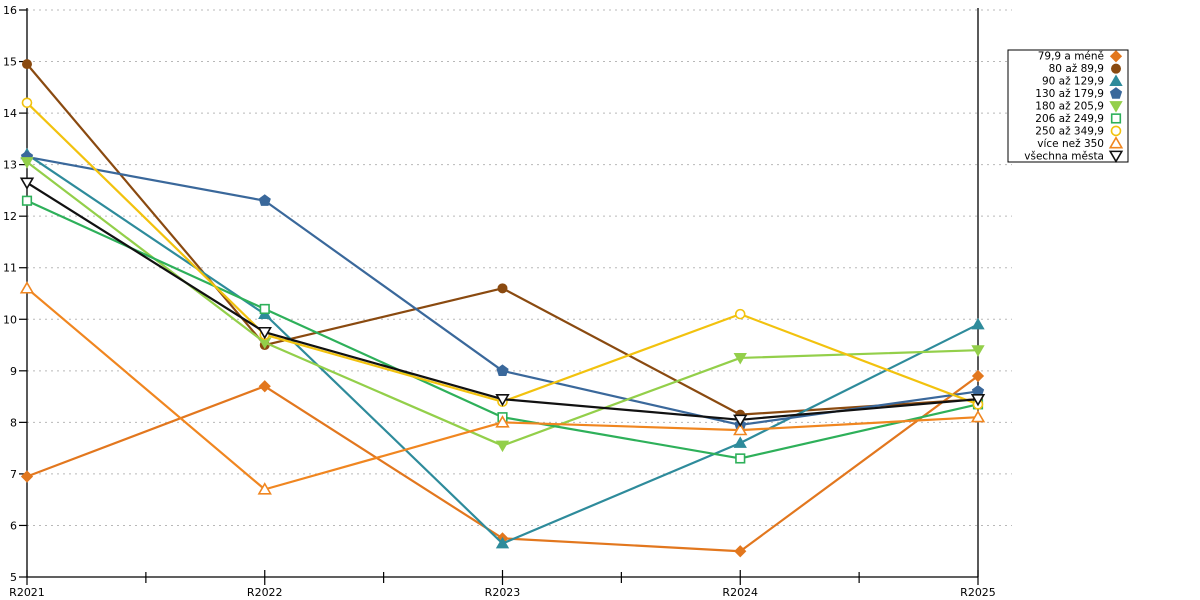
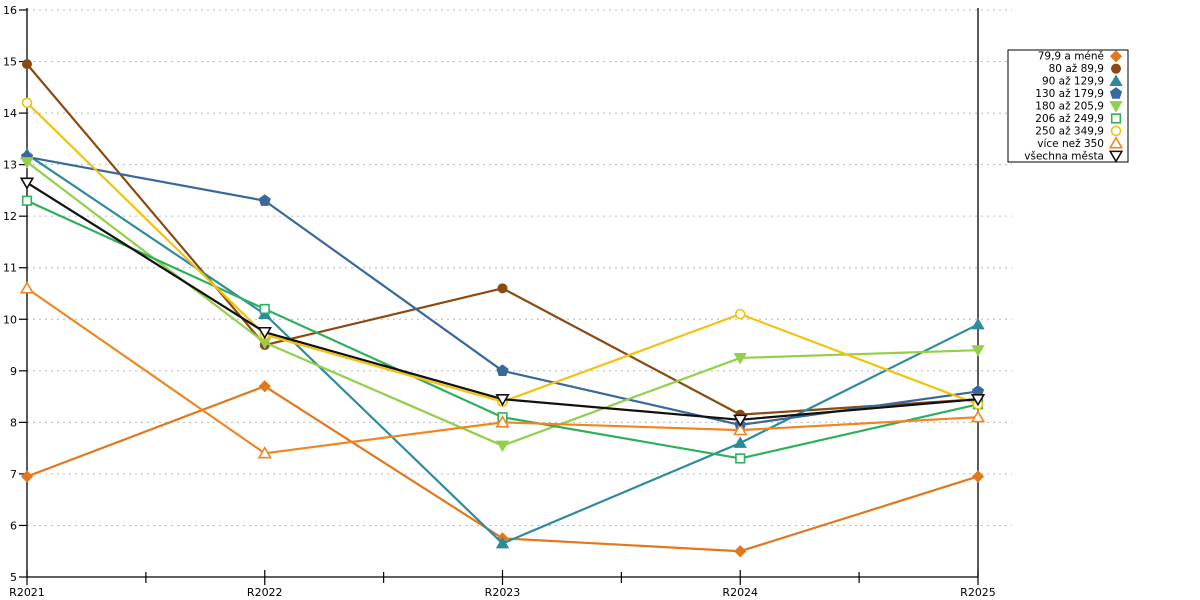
více než 350/R2022: 6.7 -> 7.4
79,9 a méně/R2025: 8.9 -> 7.0
